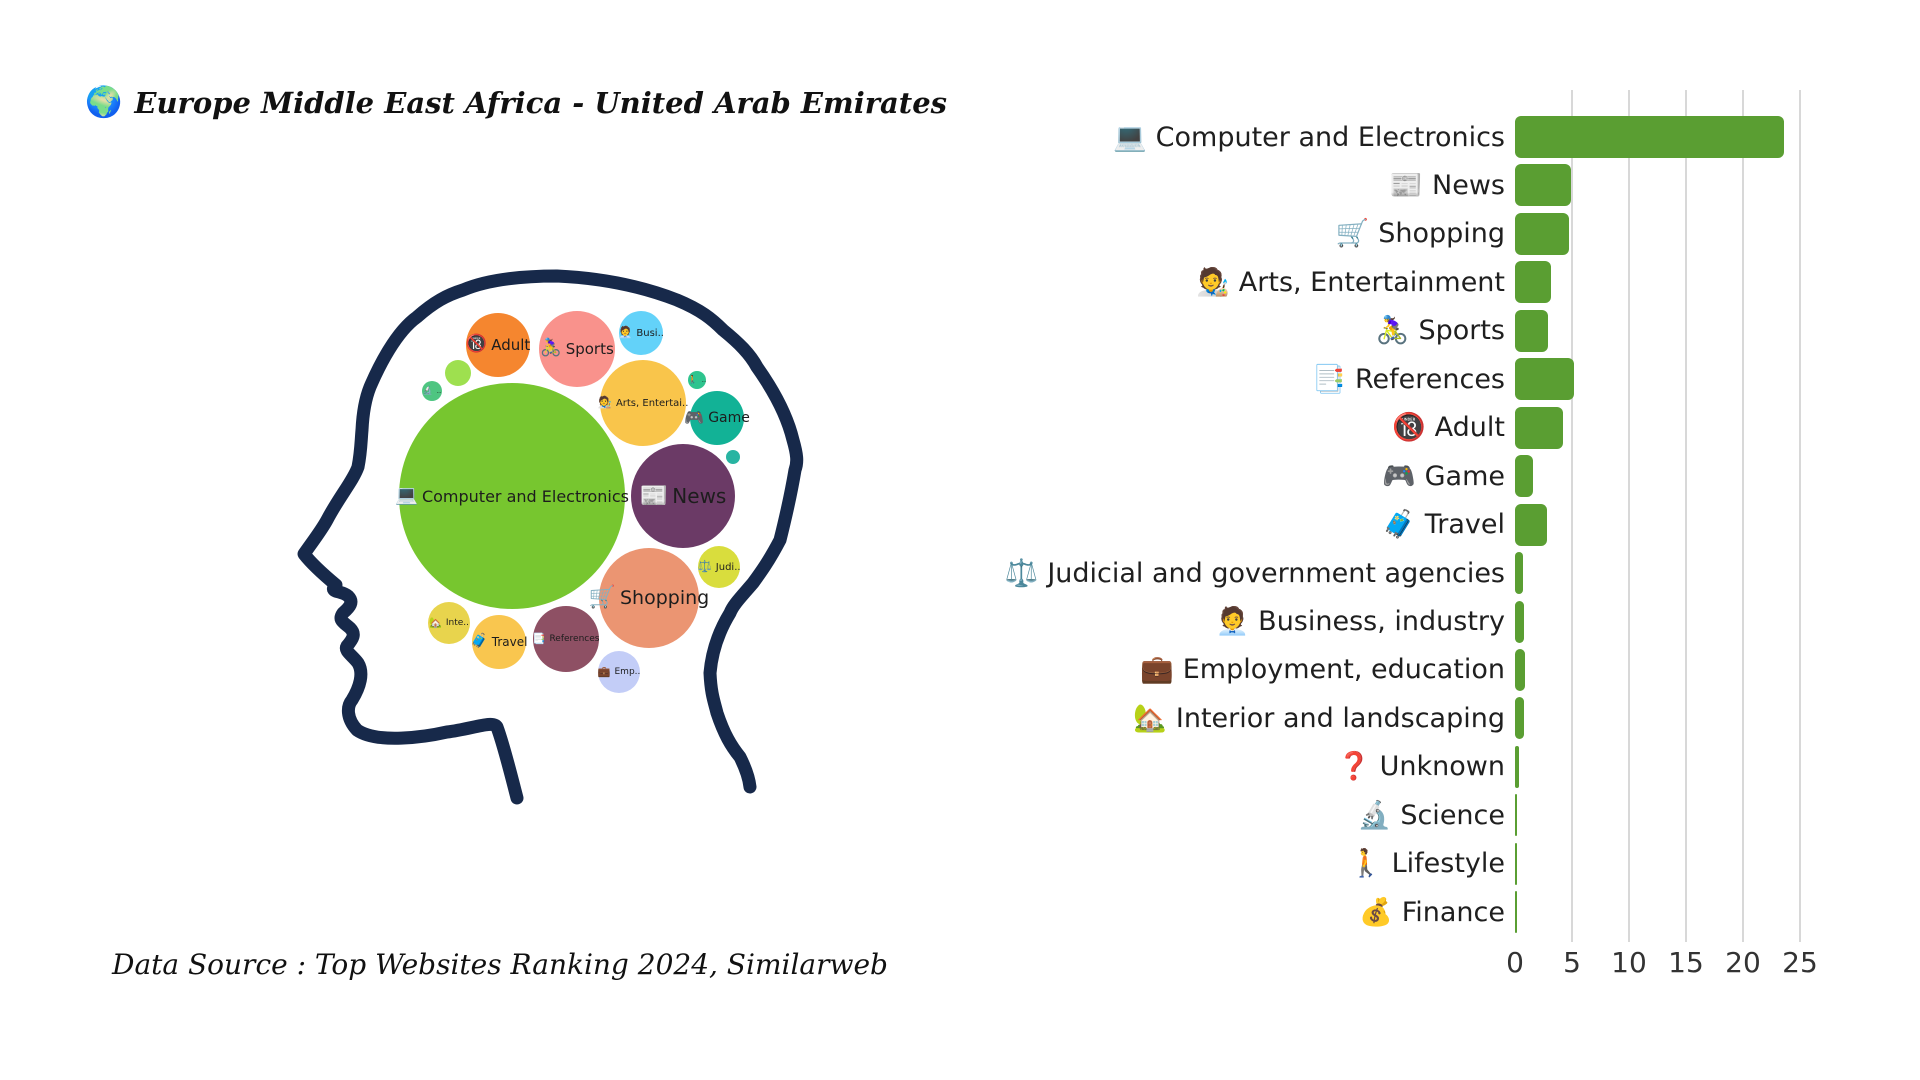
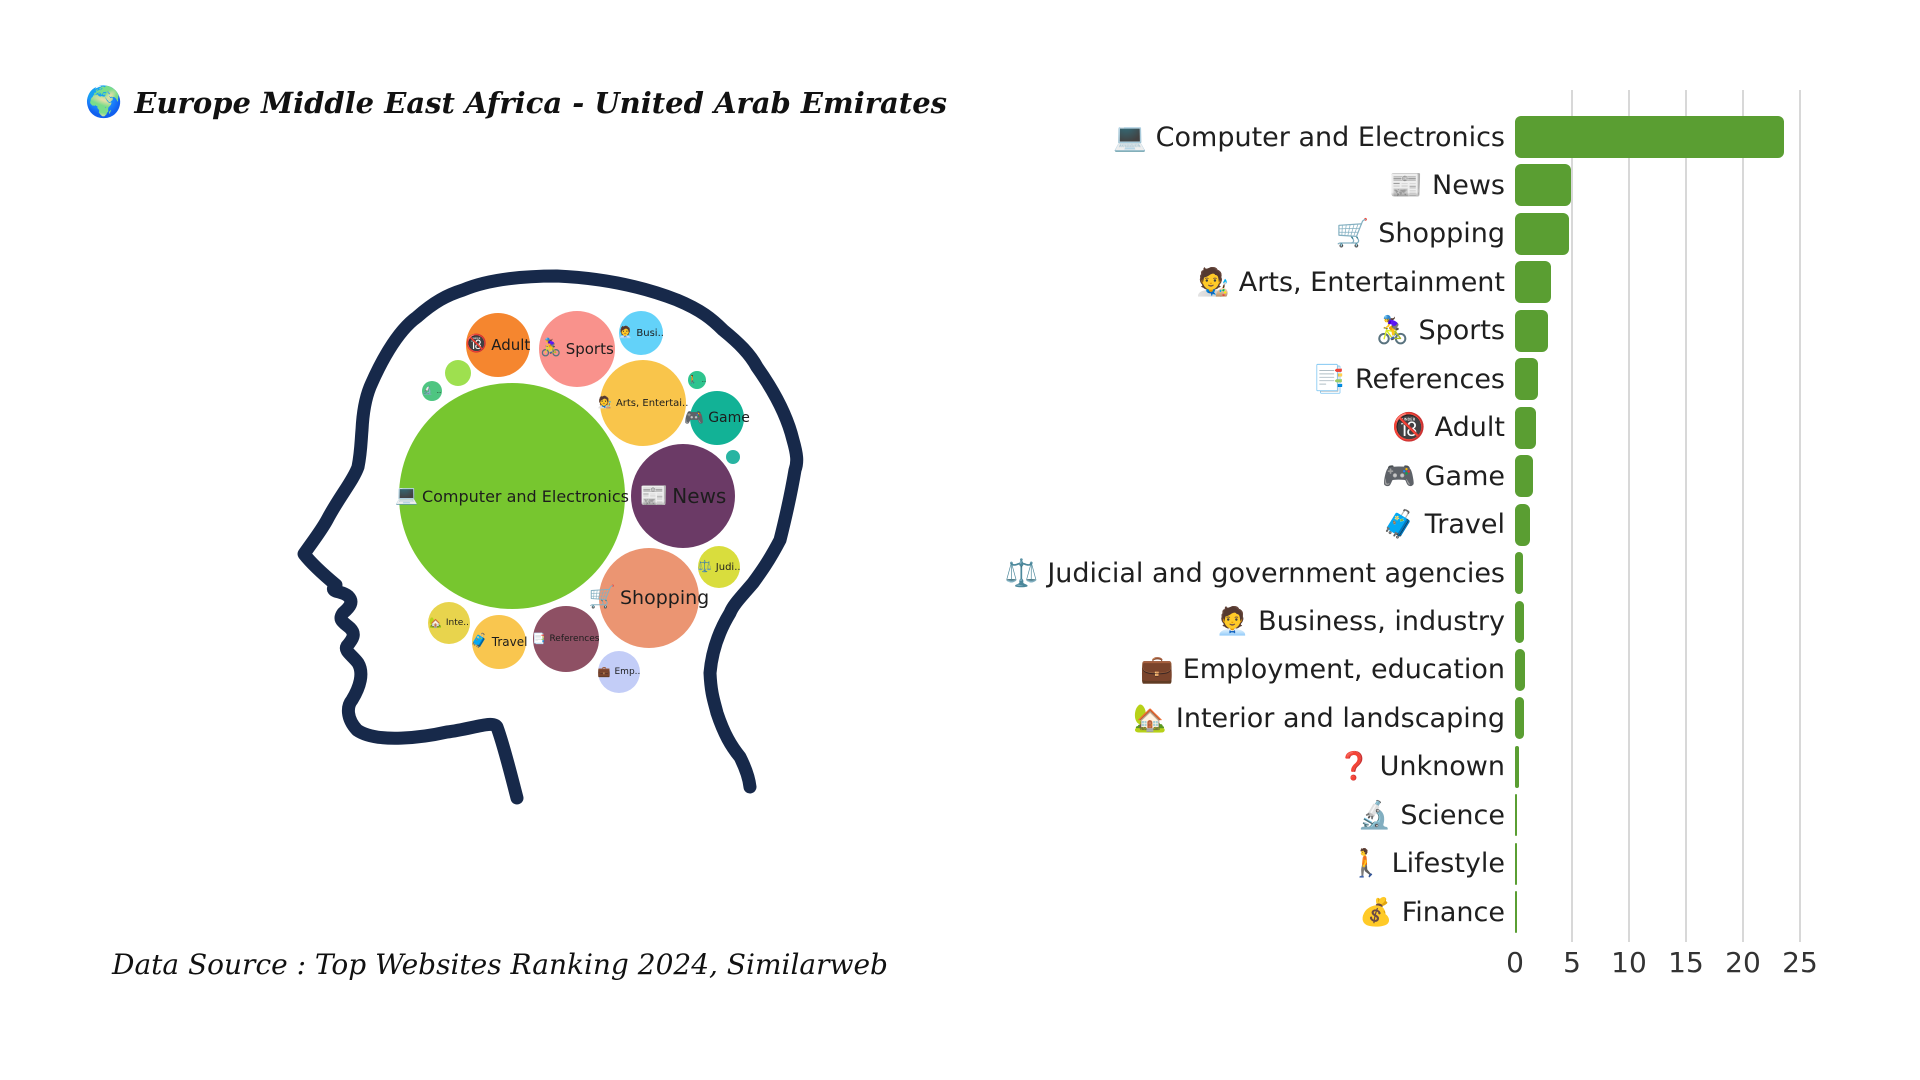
References: 5.2 -> 2.0
Adult: 4.2 -> 1.8
Travel: 2.8 -> 1.3
